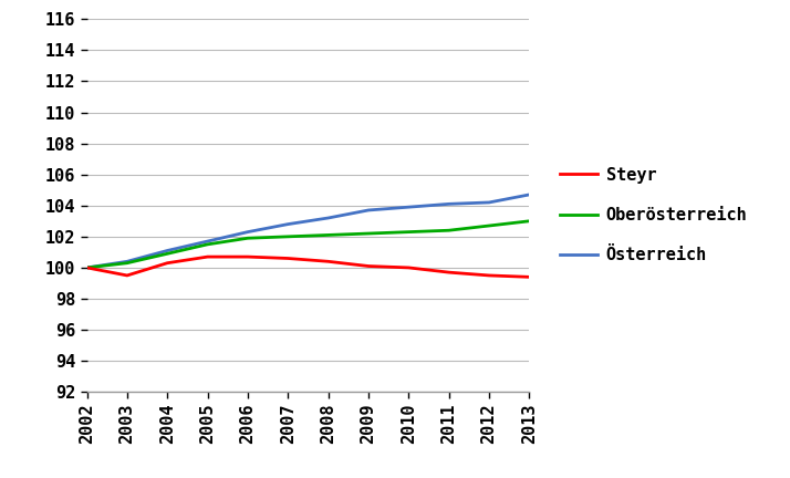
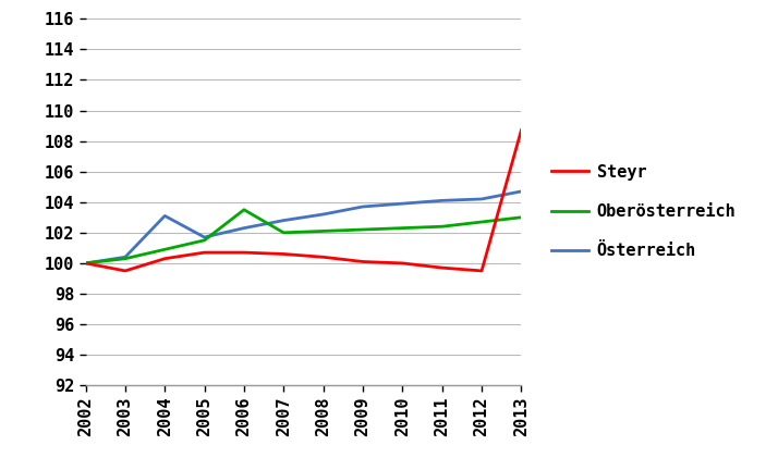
Österreich/2004: 101.1 -> 103.1
Oberösterreich/2006: 101.9 -> 103.5
Steyr/2013: 99.4 -> 108.7
